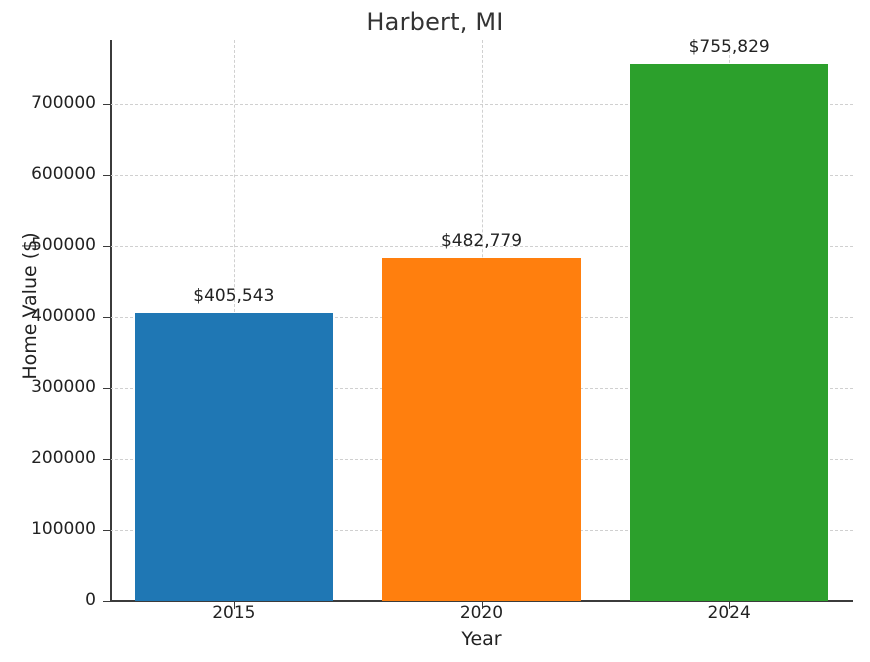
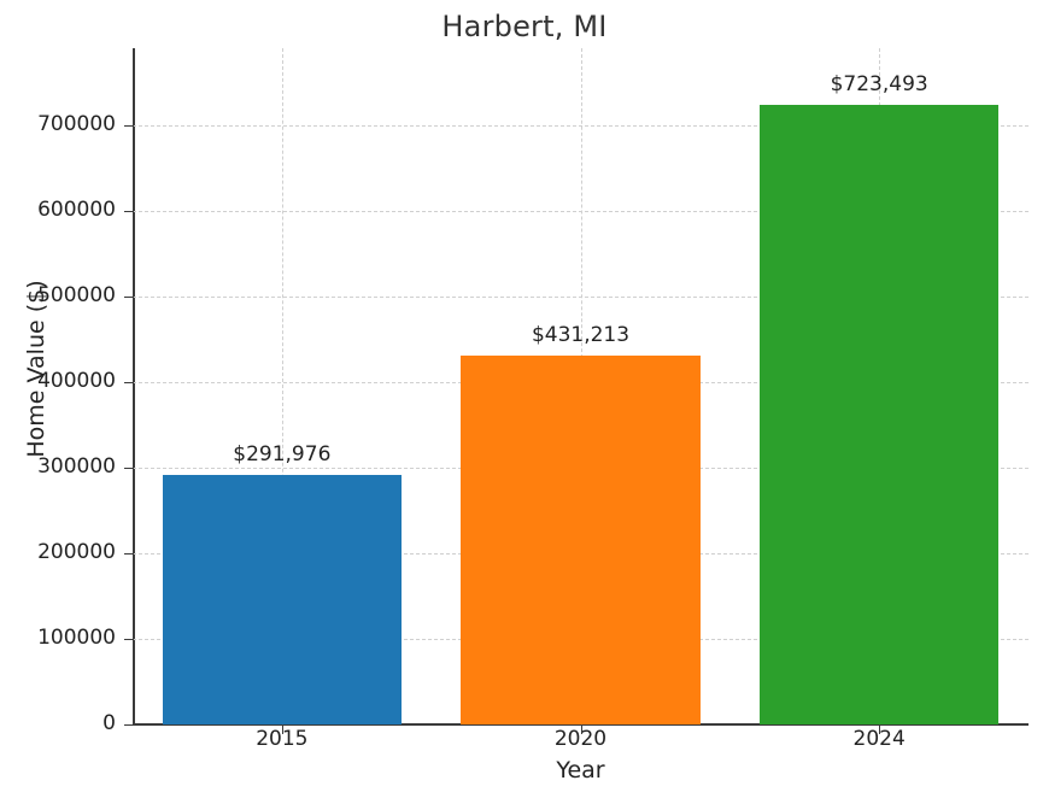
2015: $405,543 -> $291,976
2020: $482,779 -> $431,213
2024: $755,829 -> $723,493
